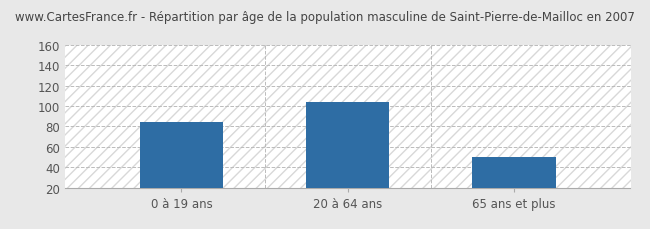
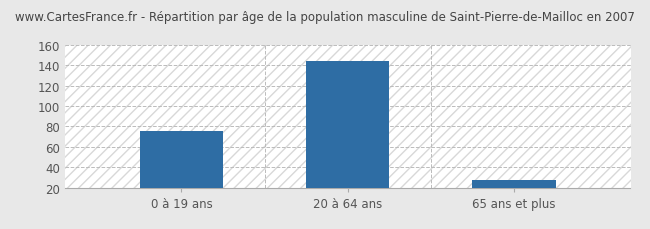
0 à 19 ans: 84 -> 76
20 à 64 ans: 104 -> 144
65 ans et plus: 50 -> 27
